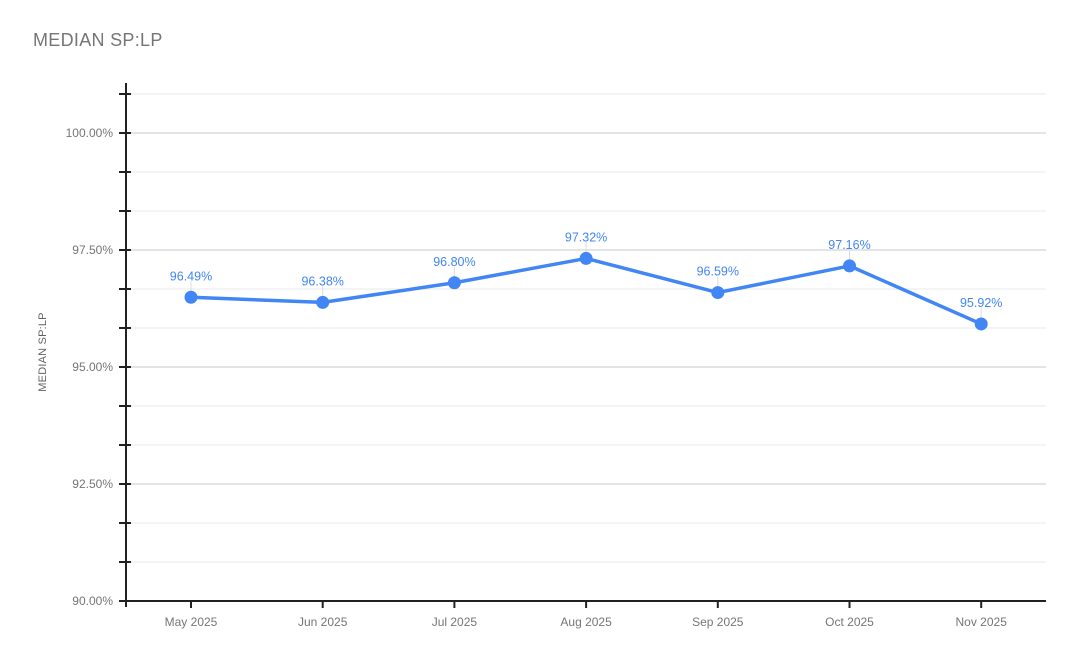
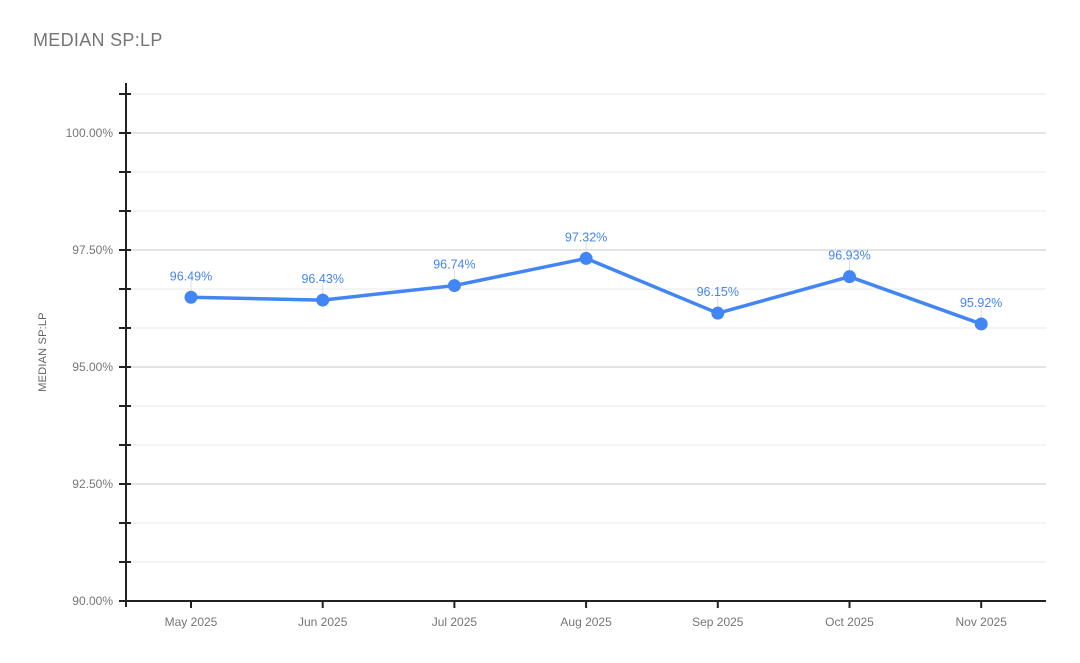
Jun 2025: 96.38% -> 96.43%
Jul 2025: 96.80% -> 96.74%
Sep 2025: 96.59% -> 96.15%
Oct 2025: 97.16% -> 96.93%
